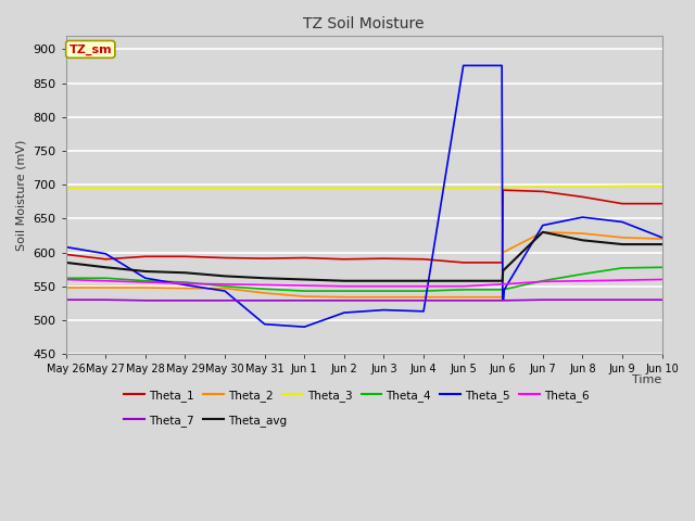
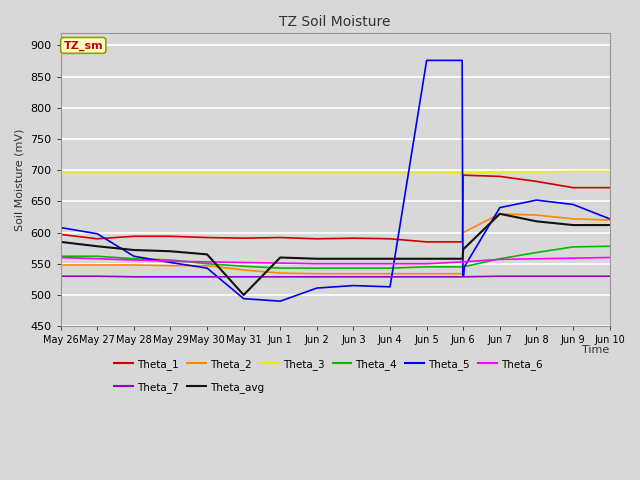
Theta_avg/May 31: 562 -> 500
